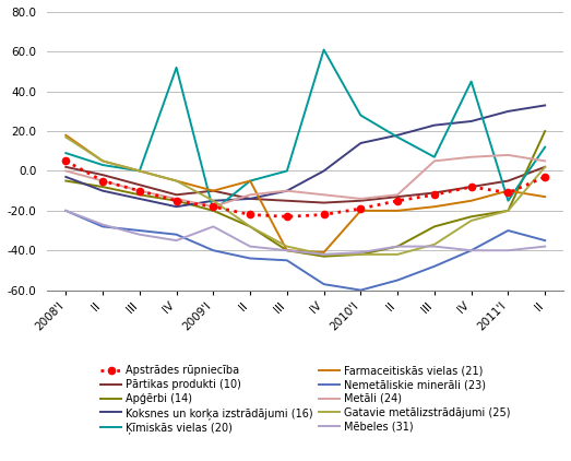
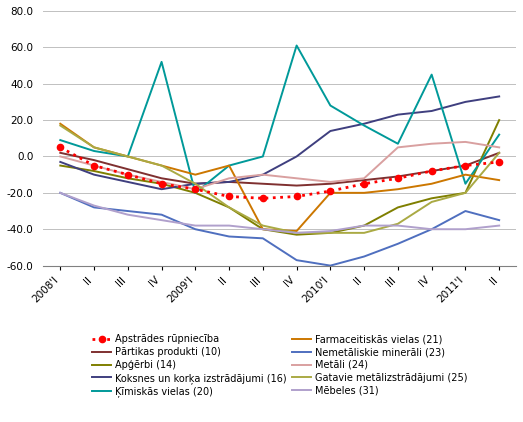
Pārtikas produkti (10)/2009'I: -10 -> -15
Mēbeles (31)/2009'I: -28 -> -38
Apstrādes rūpniecība/2011'I: -11 -> -5
